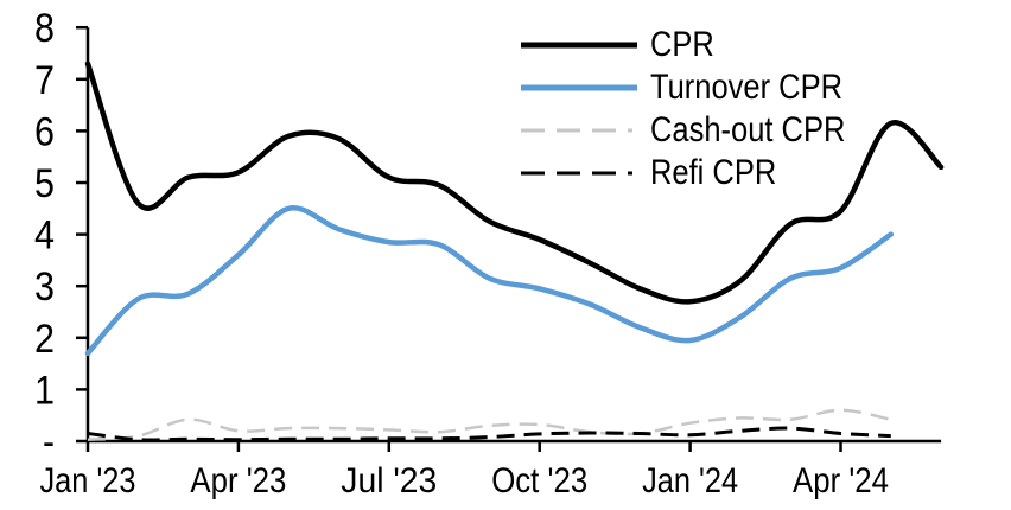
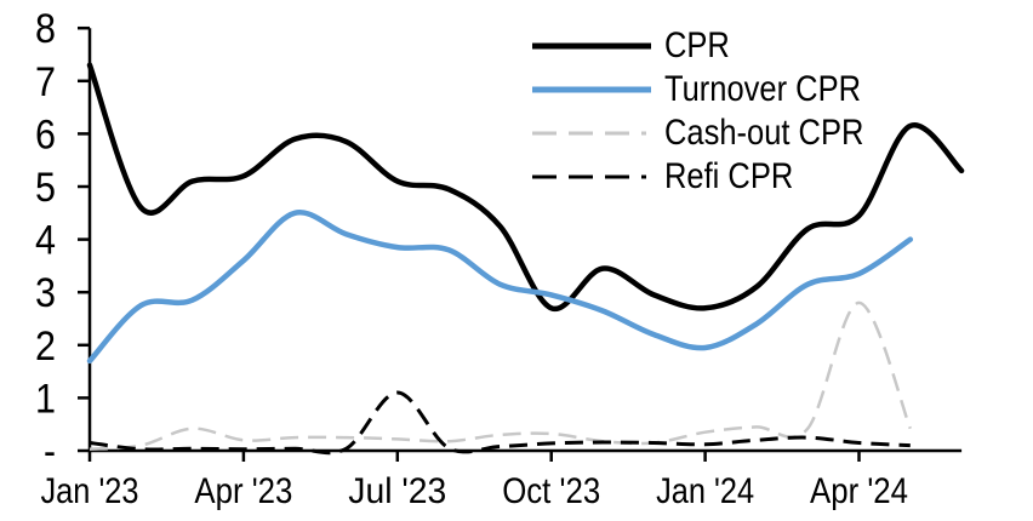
Refi CPR/Jul '23: 0.1 -> 1.1
CPR/Oct '23: 3.9 -> 2.7
Cash-out CPR/Apr '24: 0.6 -> 2.8
